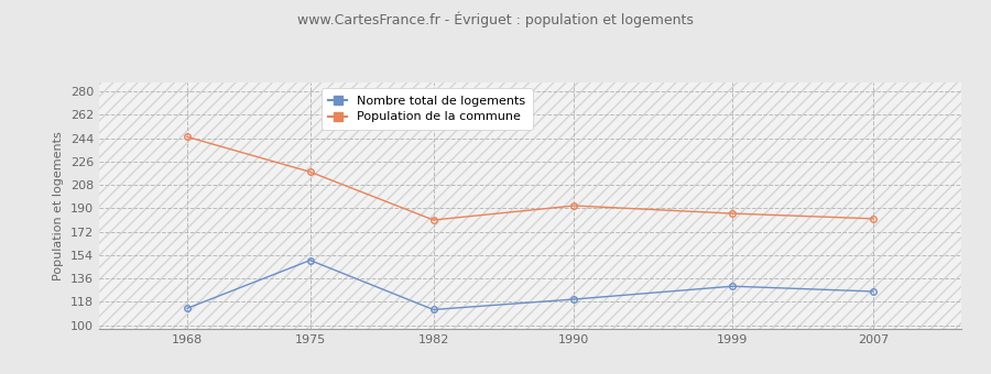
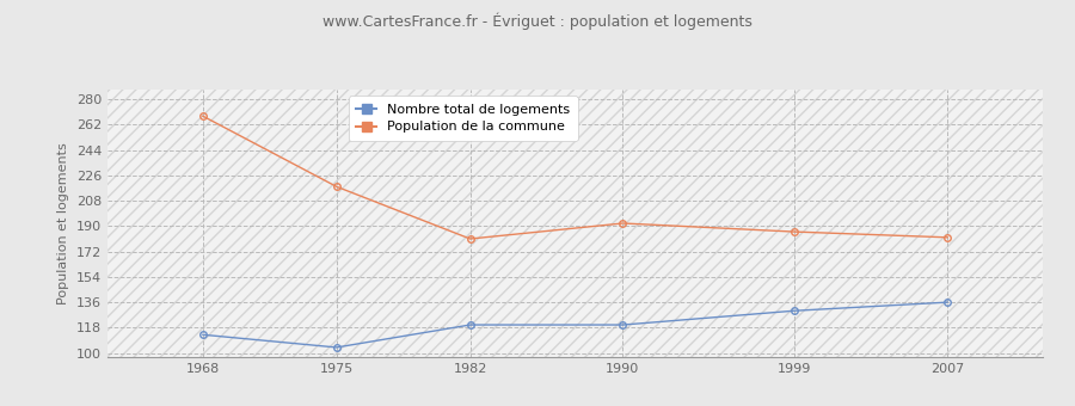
Population de la commune/1968: 245 -> 268
Nombre total de logements/1975: 150 -> 104
Nombre total de logements/1982: 112 -> 120
Nombre total de logements/2007: 126 -> 136
